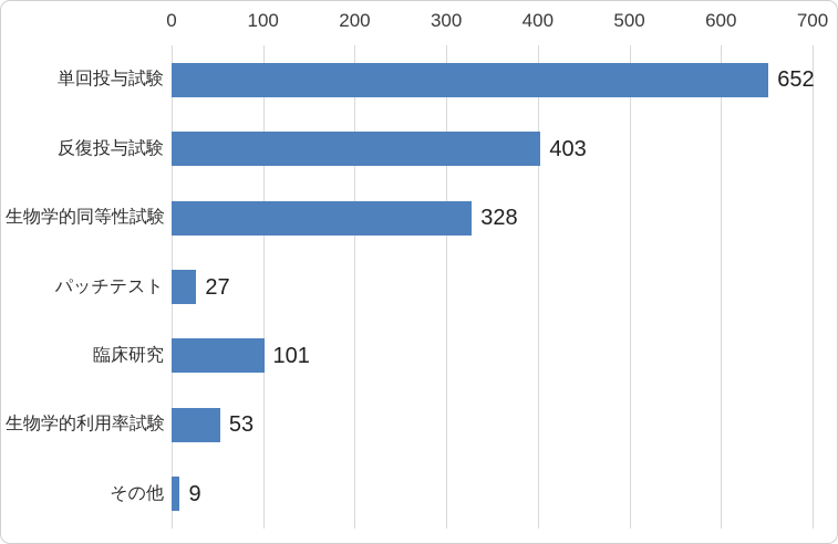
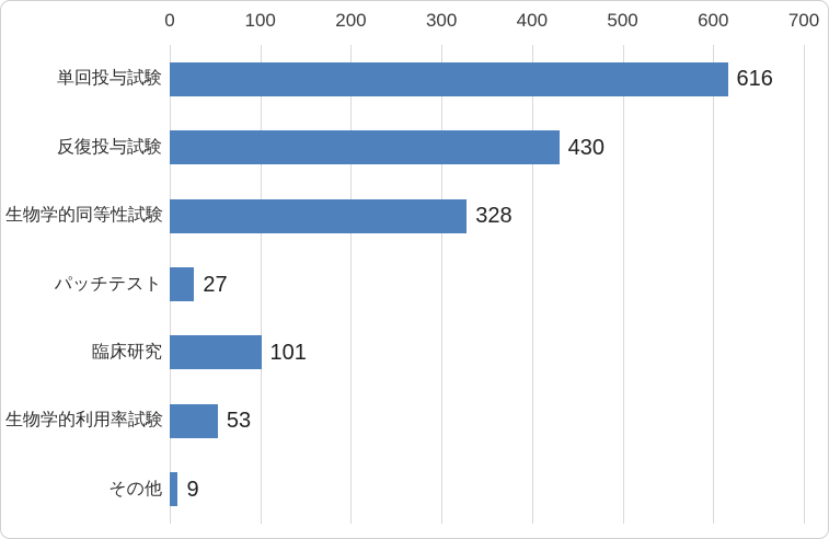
単回投与試験: 652 -> 616
反復投与試験: 403 -> 430
